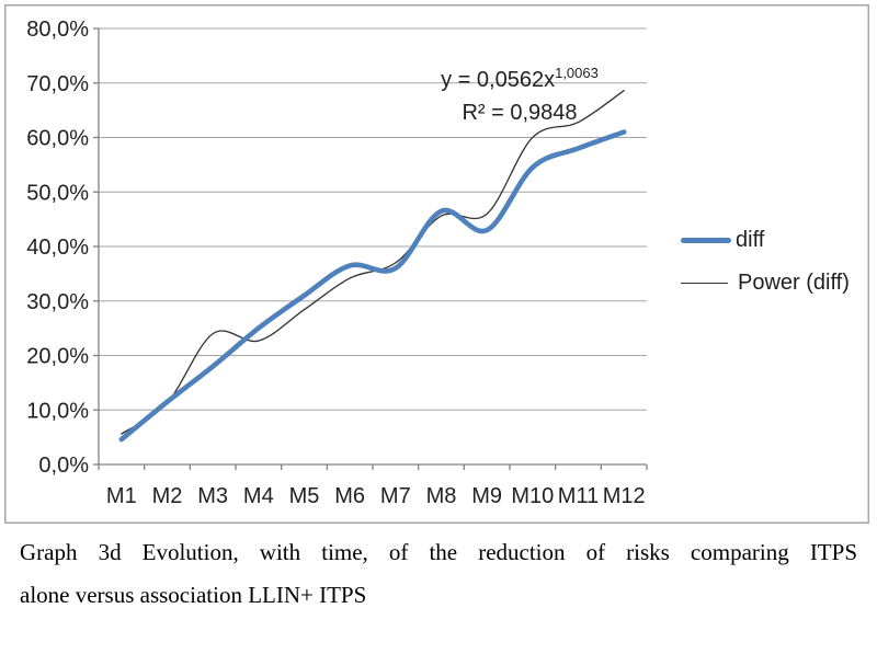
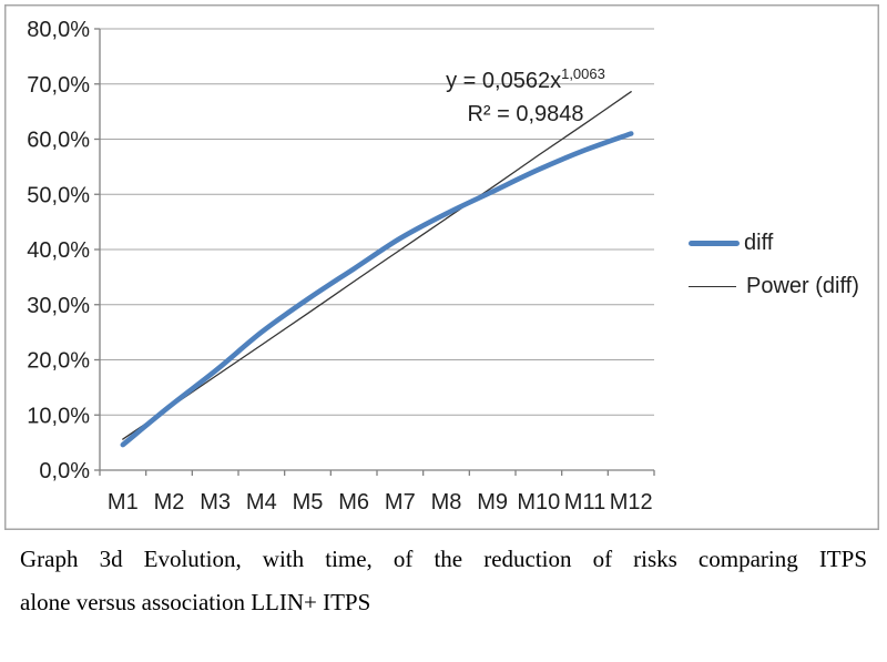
Power (diff)/M3: 24% -> 17%
diff/M7: 36% -> 42%
Power (diff)/M7: 37% -> 40%
diff/M9: 43% -> 50%
Power (diff)/M9: 46% -> 51%
Power (diff)/M10: 60% -> 57%
